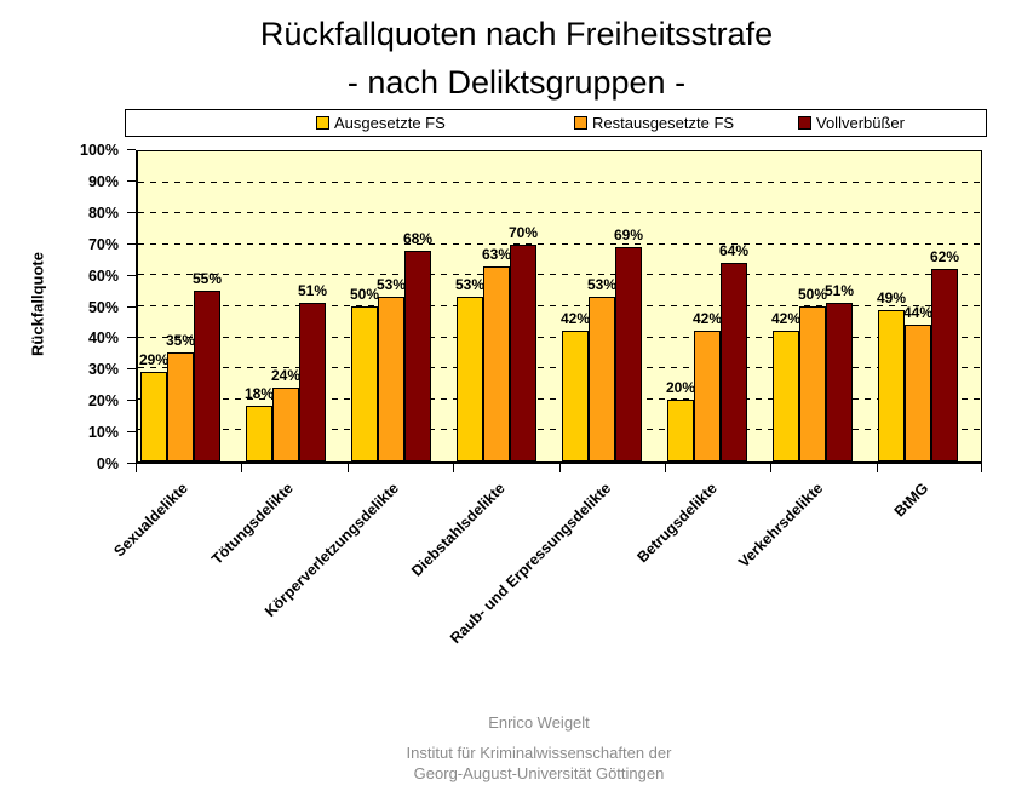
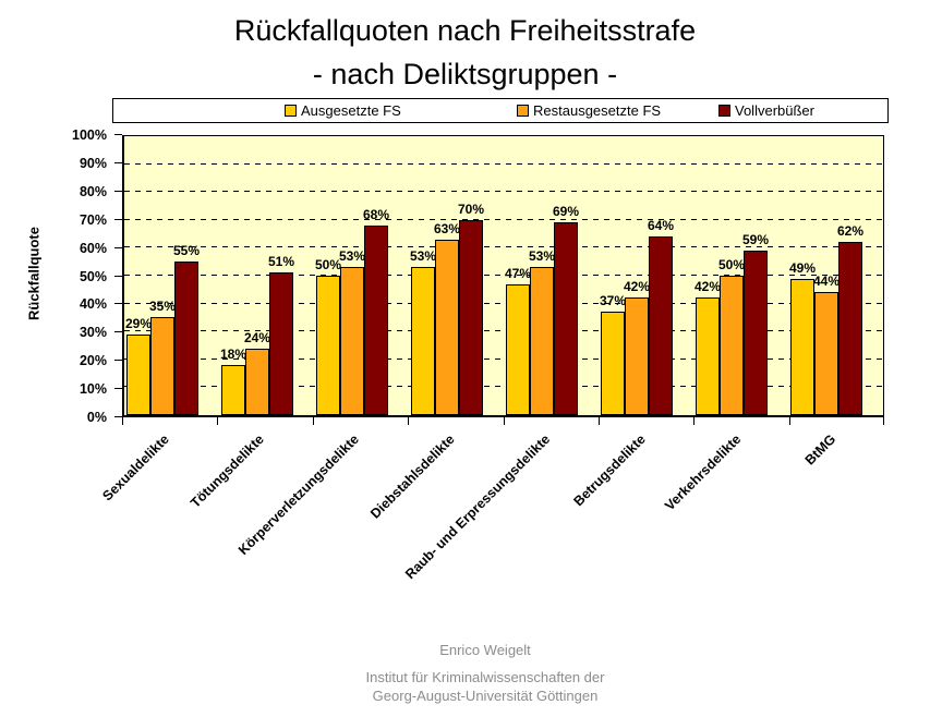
Ausgesetzte FS/Raub- und Erpressungsdelikte: 42% -> 47%
Ausgesetzte FS/Betrugsdelikte: 20% -> 37%
Vollverbüßer/Verkehrsdelikte: 51% -> 59%
